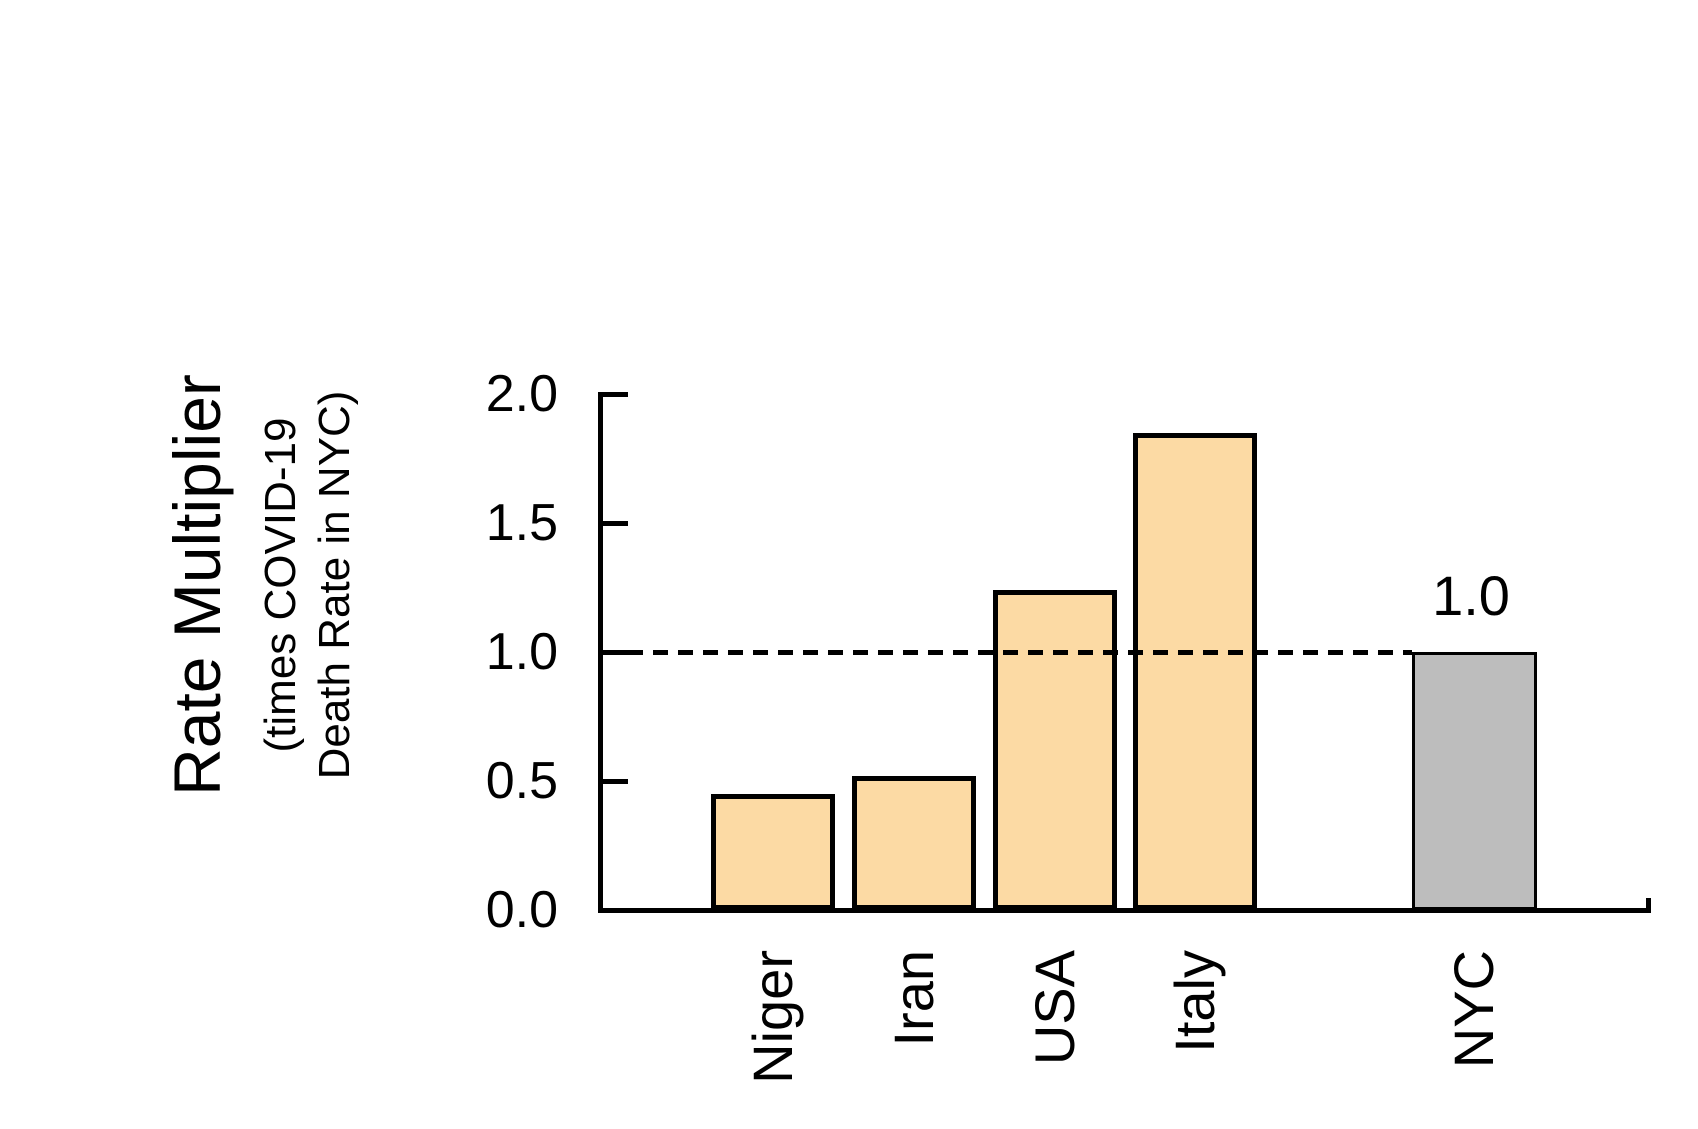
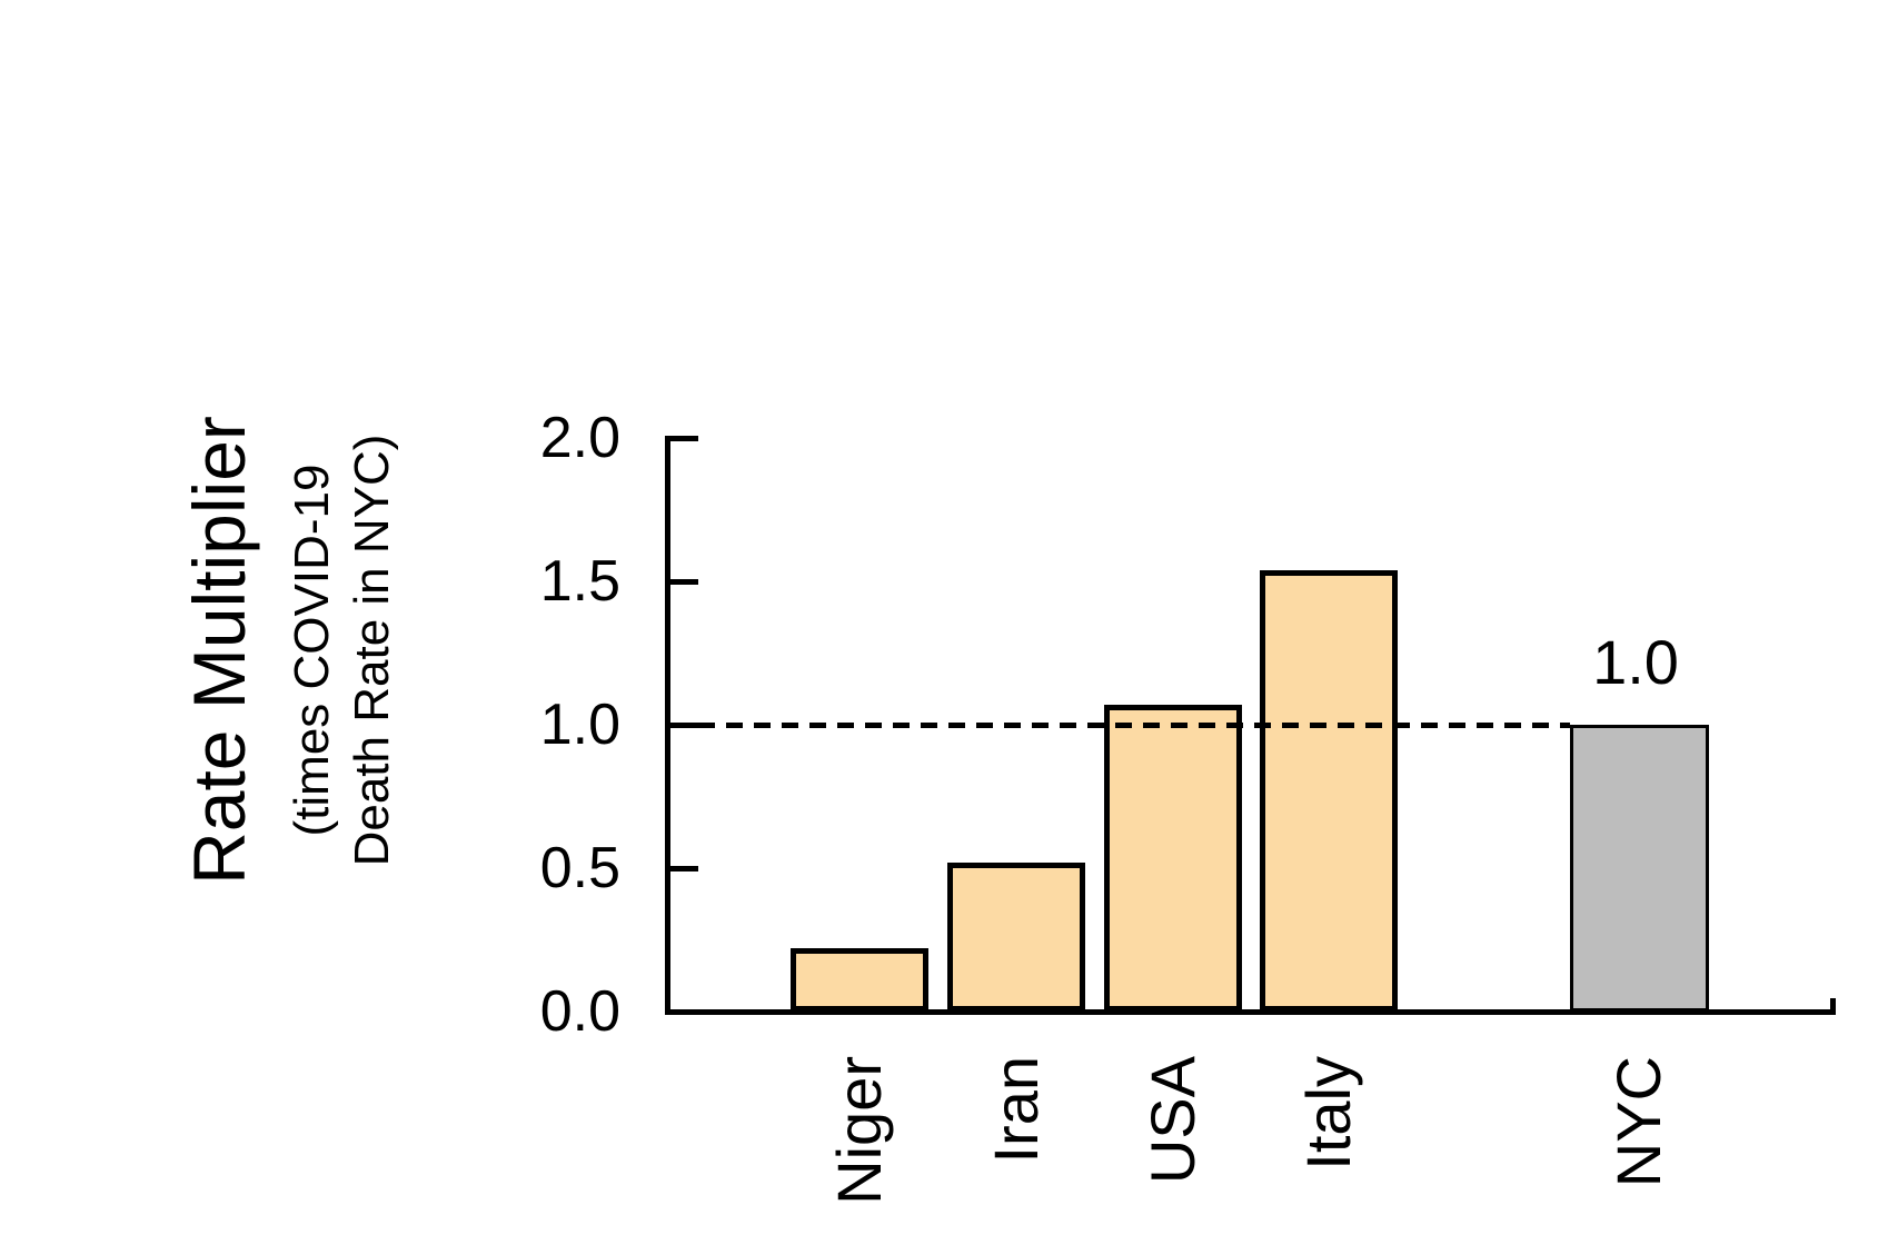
Niger: 0.45 -> 0.22
USA: 1.24 -> 1.07
Italy: 1.85 -> 1.54
